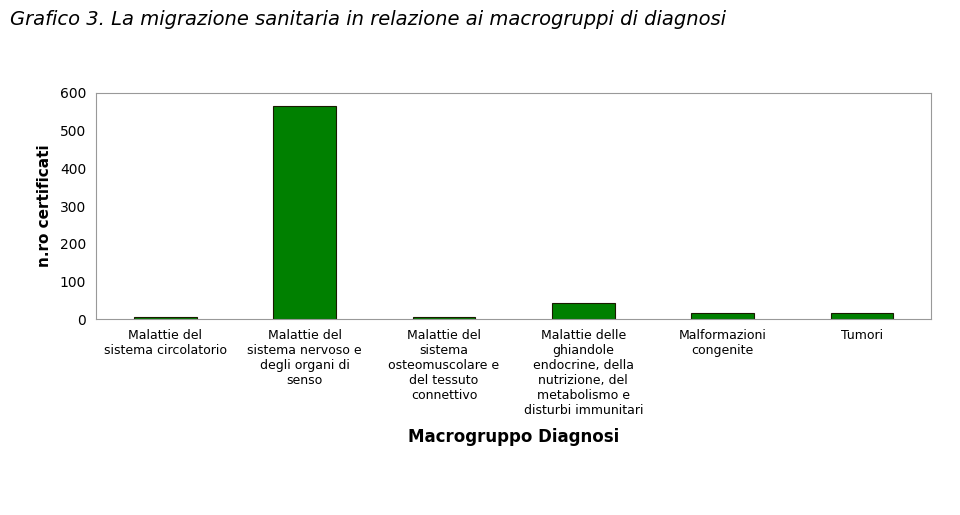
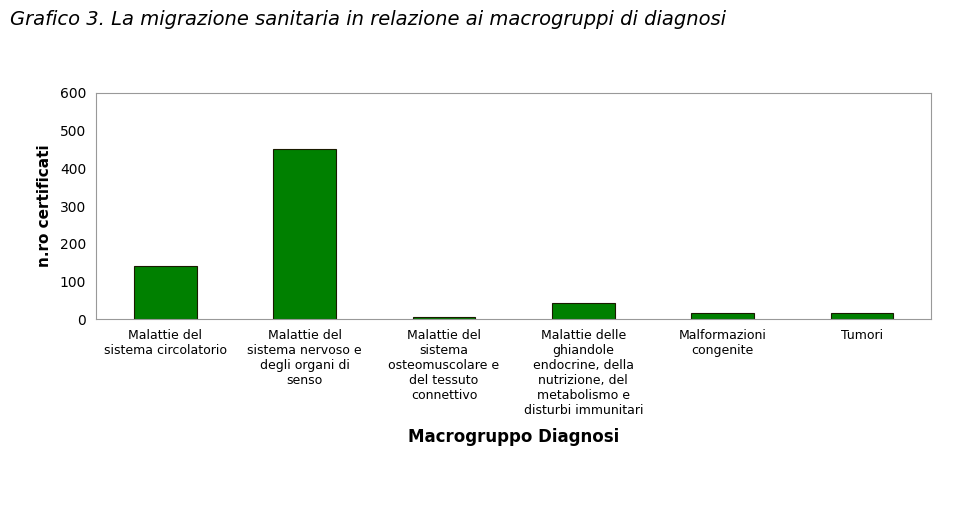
Malattie del sistema circolatorio: 5 -> 140
Malattie del sistema nervoso e degli organi di senso: 565 -> 450
